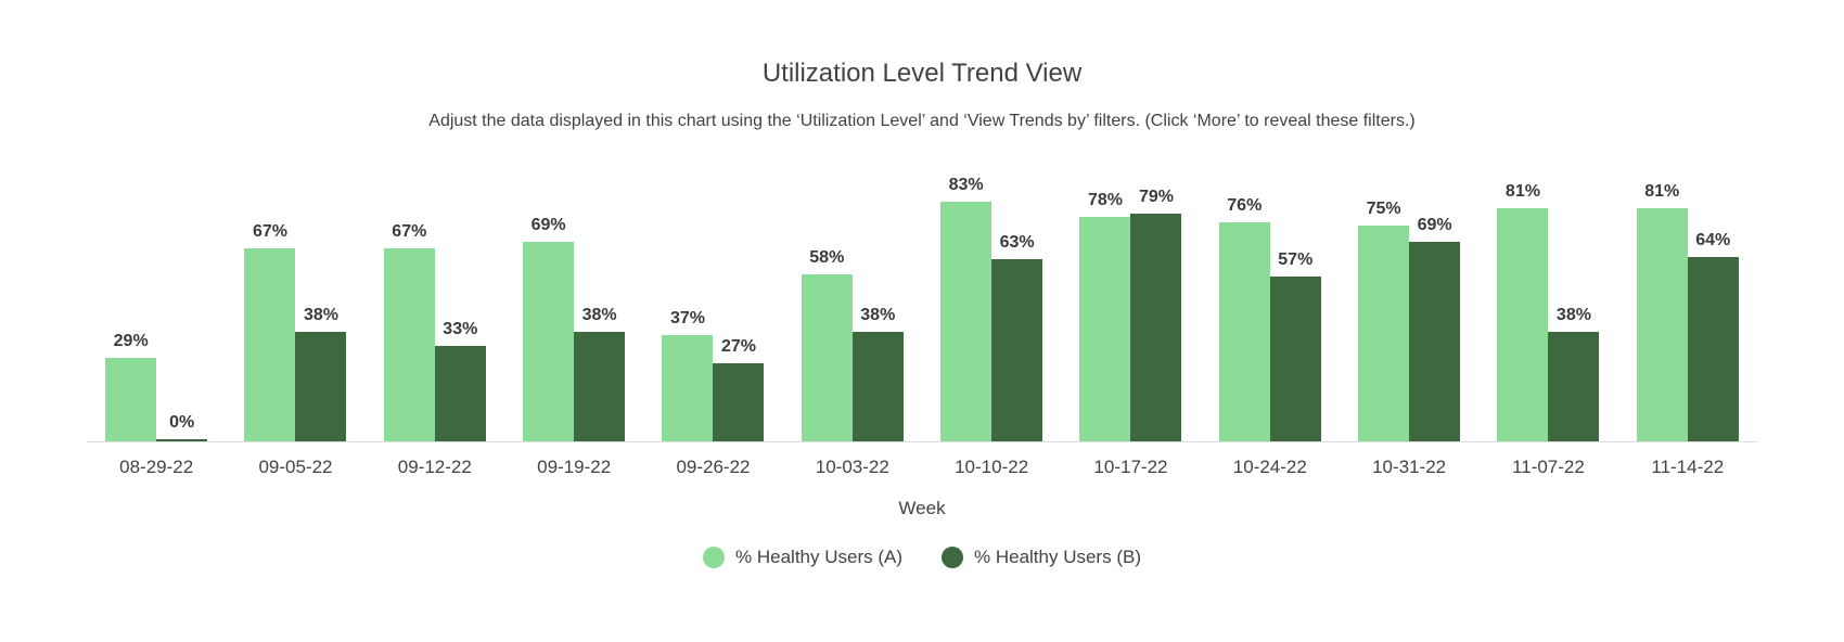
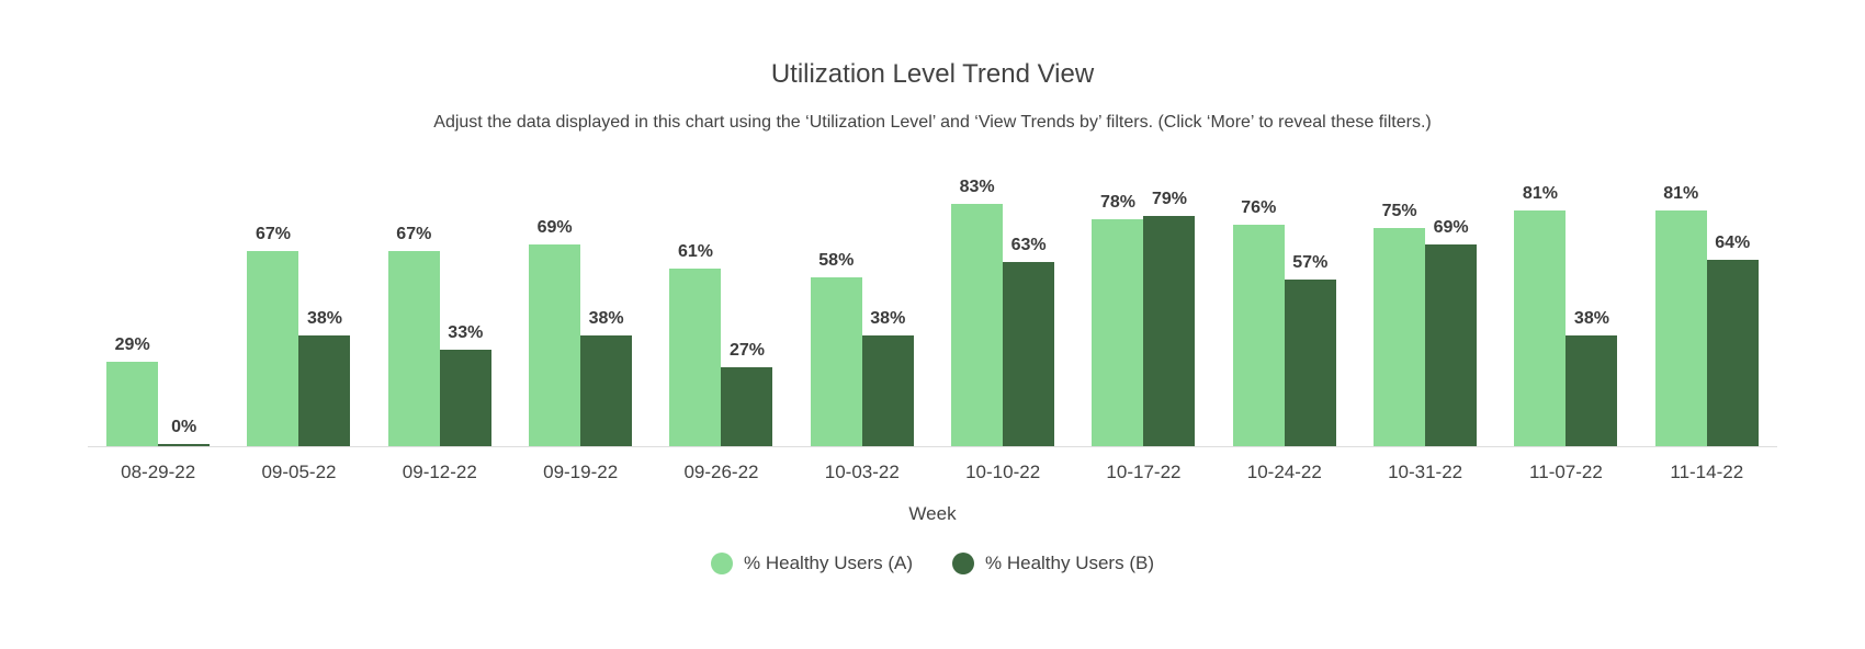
% Healthy Users (A)/09-26-22: 37% -> 61%
